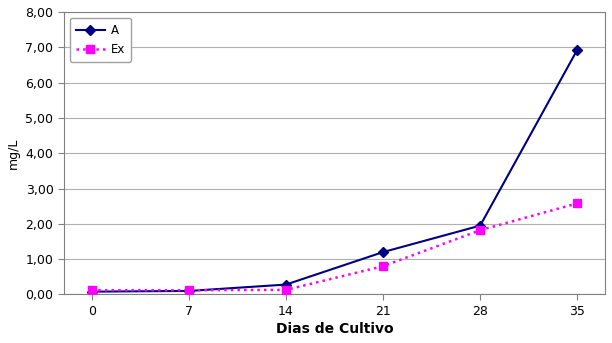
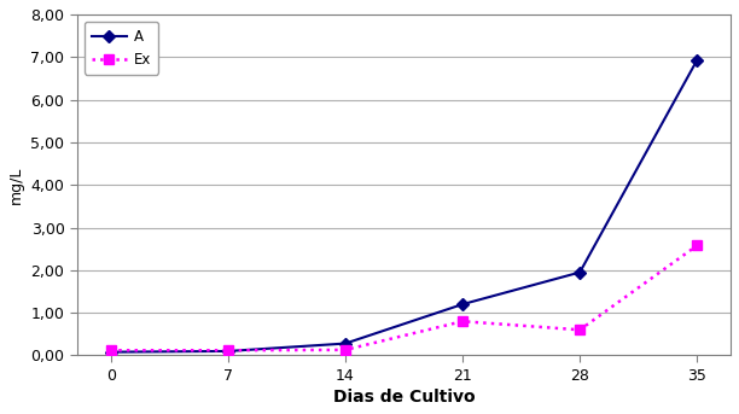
Ex/28: 1,82 -> 0,60
